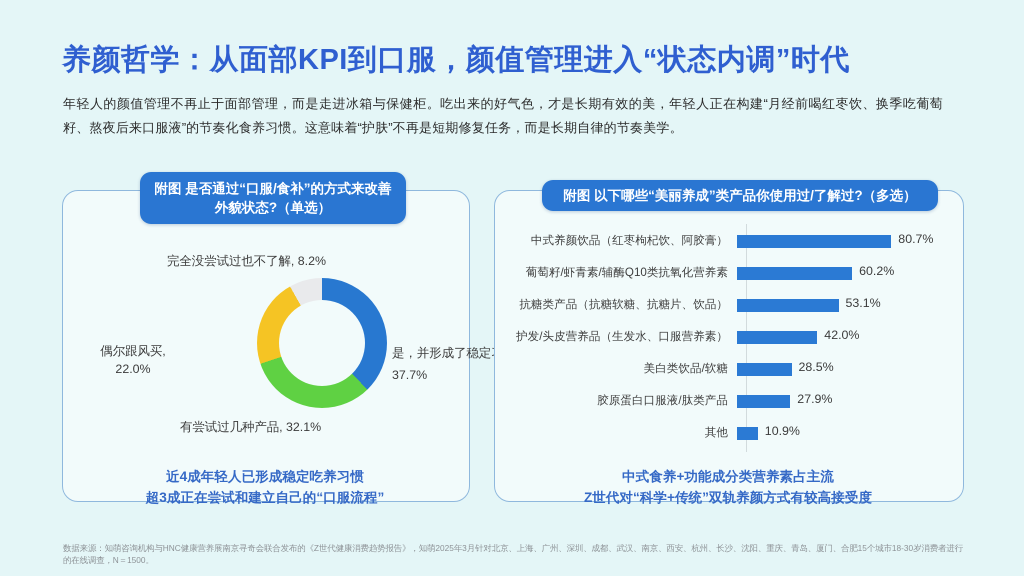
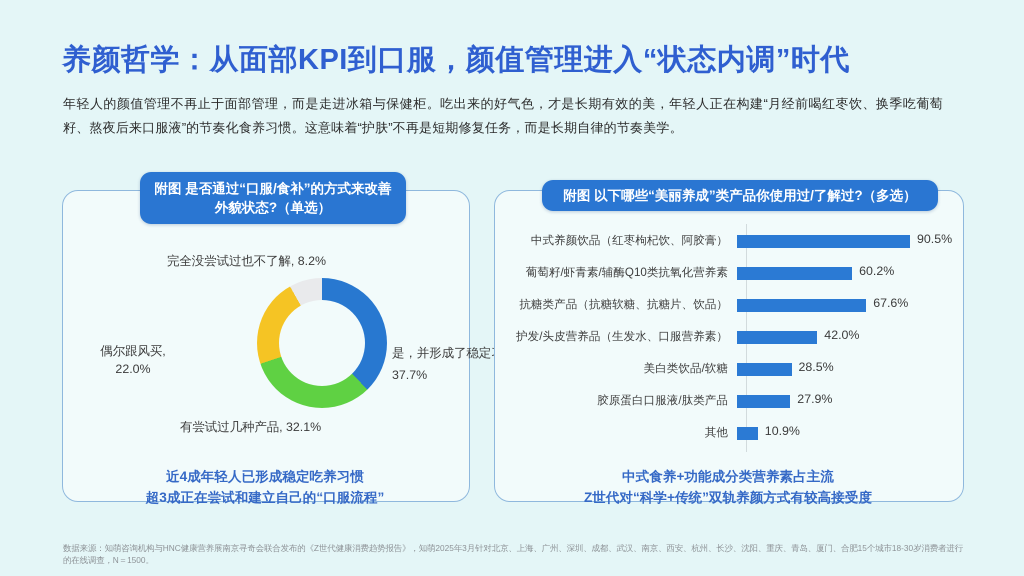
附图 以下哪些“美丽养成”类产品你使用过/了解过?（多选）/中式养颜饮品（红枣枸杞饮、阿胶膏）: 80.7% -> 90.5%
附图 以下哪些“美丽养成”类产品你使用过/了解过?（多选）/抗糖类产品（抗糖软糖、抗糖片、饮品）: 53.1% -> 67.6%
